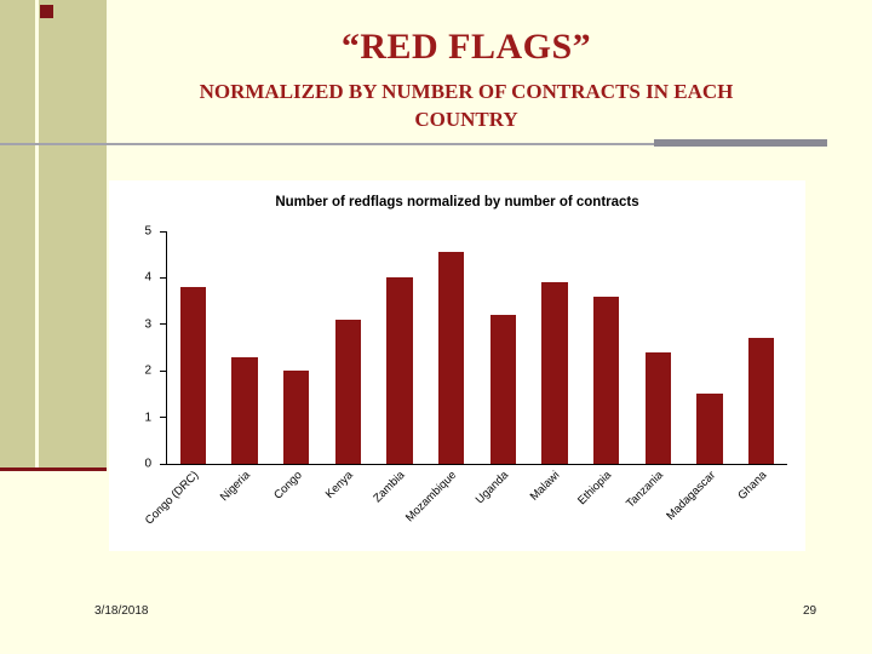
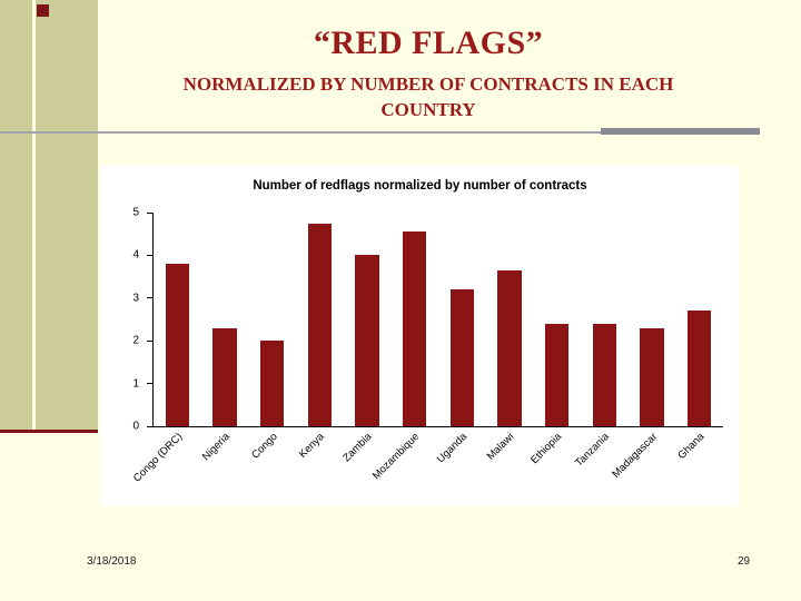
Kenya: 3.1 -> 4.8
Malawi: 3.9 -> 3.6
Ethiopia: 3.6 -> 2.4
Madagascar: 1.5 -> 2.3
